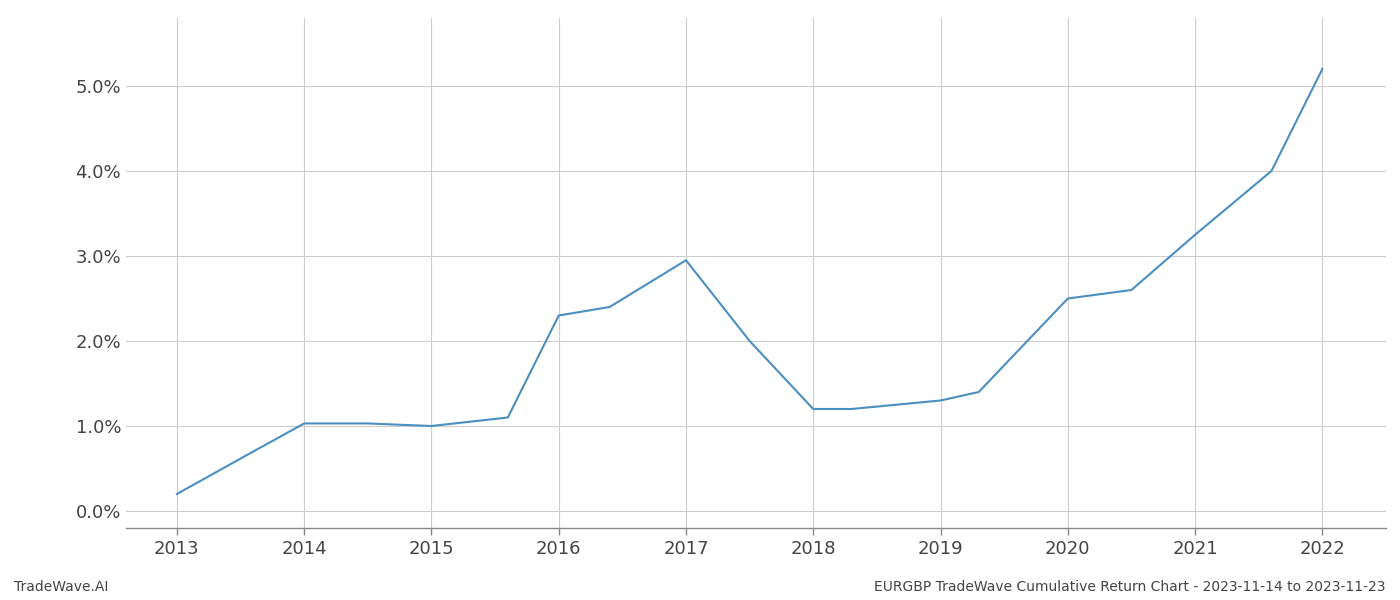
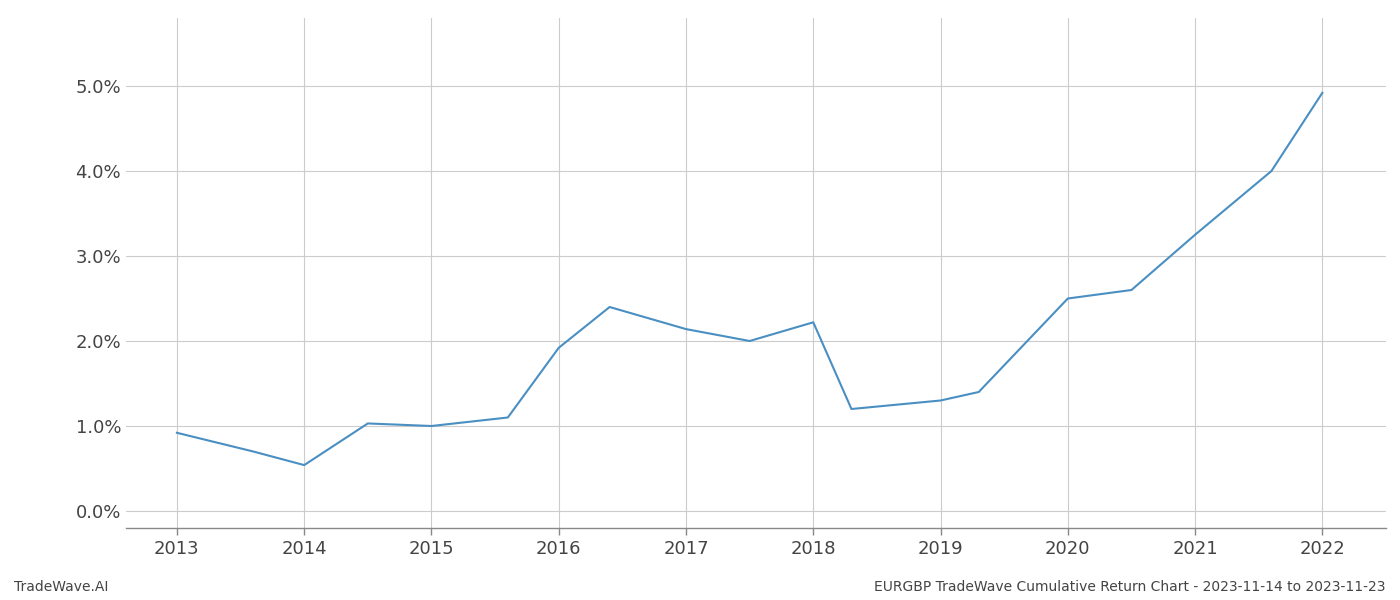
2013: 0.20% -> 0.92%
2014: 1.03% -> 0.54%
2016: 2.30% -> 1.92%
2017: 2.95% -> 2.14%
2018: 1.20% -> 2.22%
2022: 5.20% -> 4.92%
